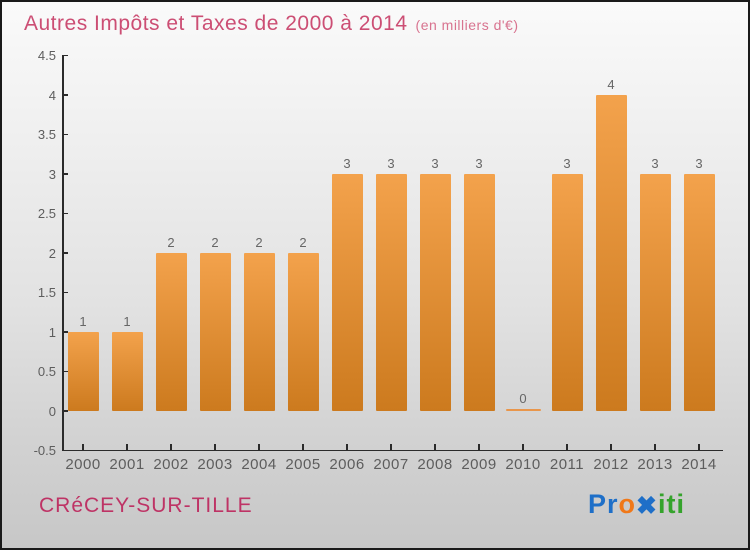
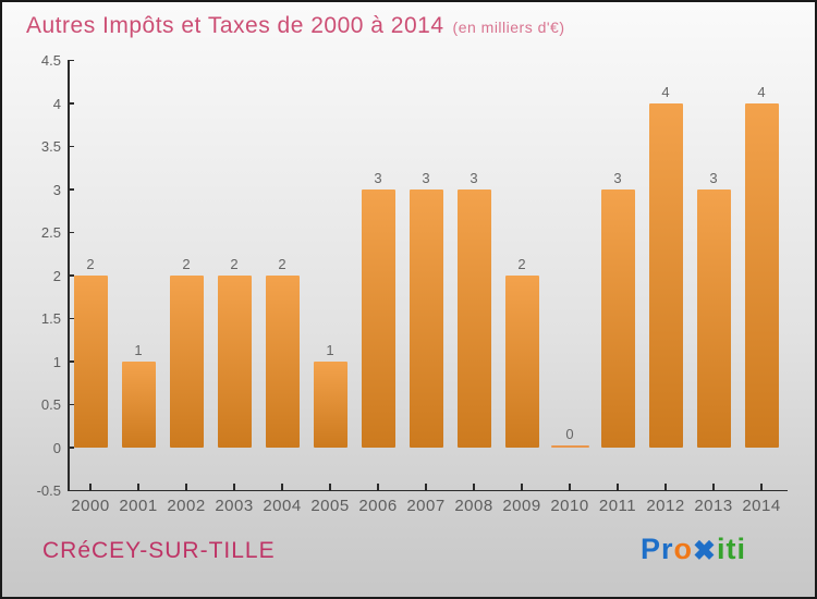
2000: 1 -> 2
2005: 2 -> 1
2009: 3 -> 2
2014: 3 -> 4
